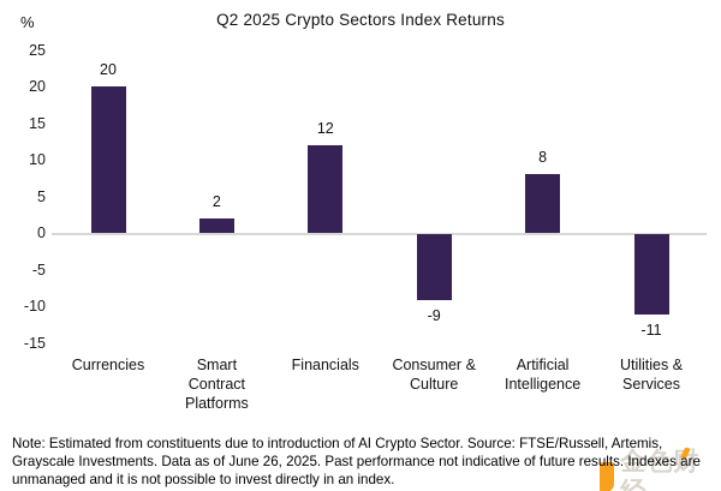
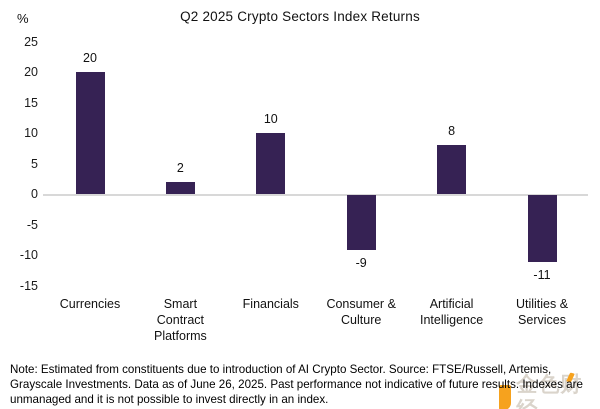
Financials: 12 -> 10
